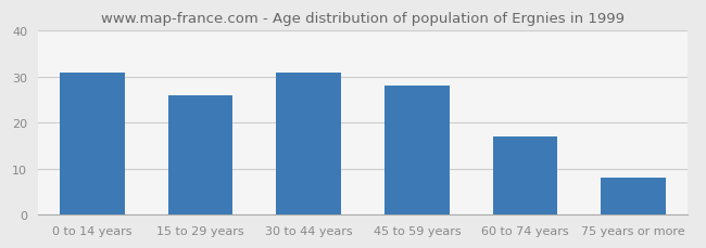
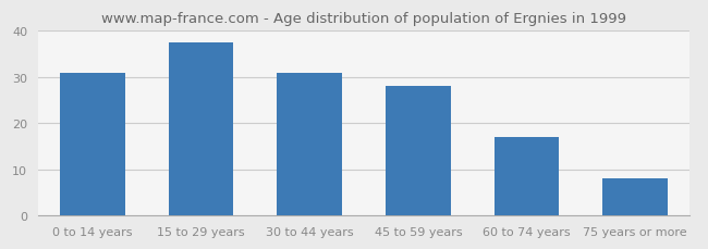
15 to 29 years: 26.0 -> 37.5
